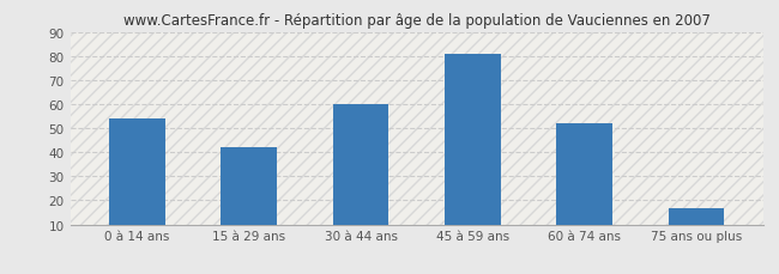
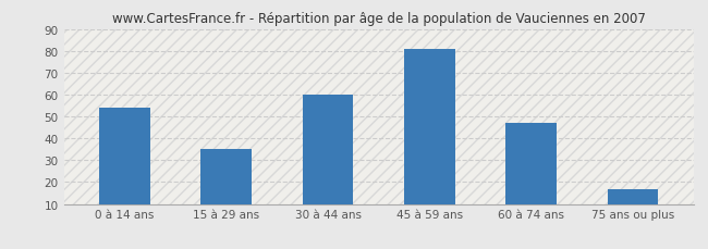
15 à 29 ans: 42 -> 35
60 à 74 ans: 52 -> 47
